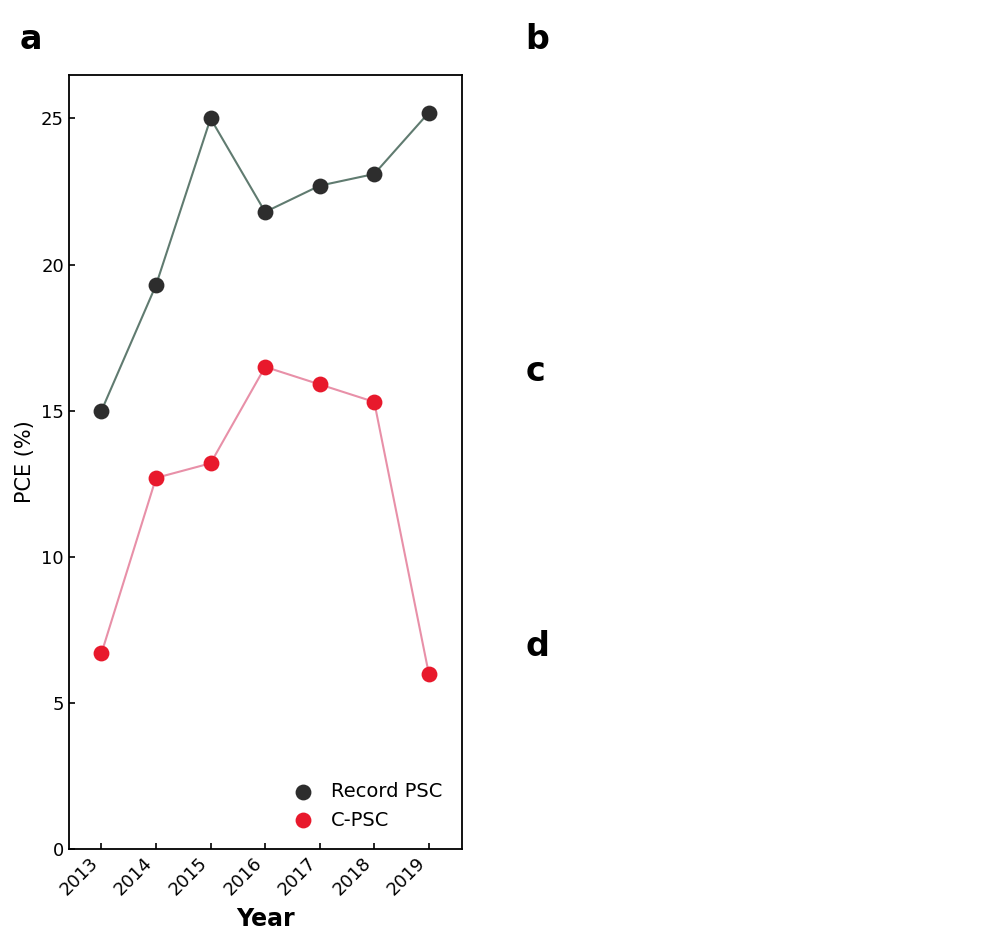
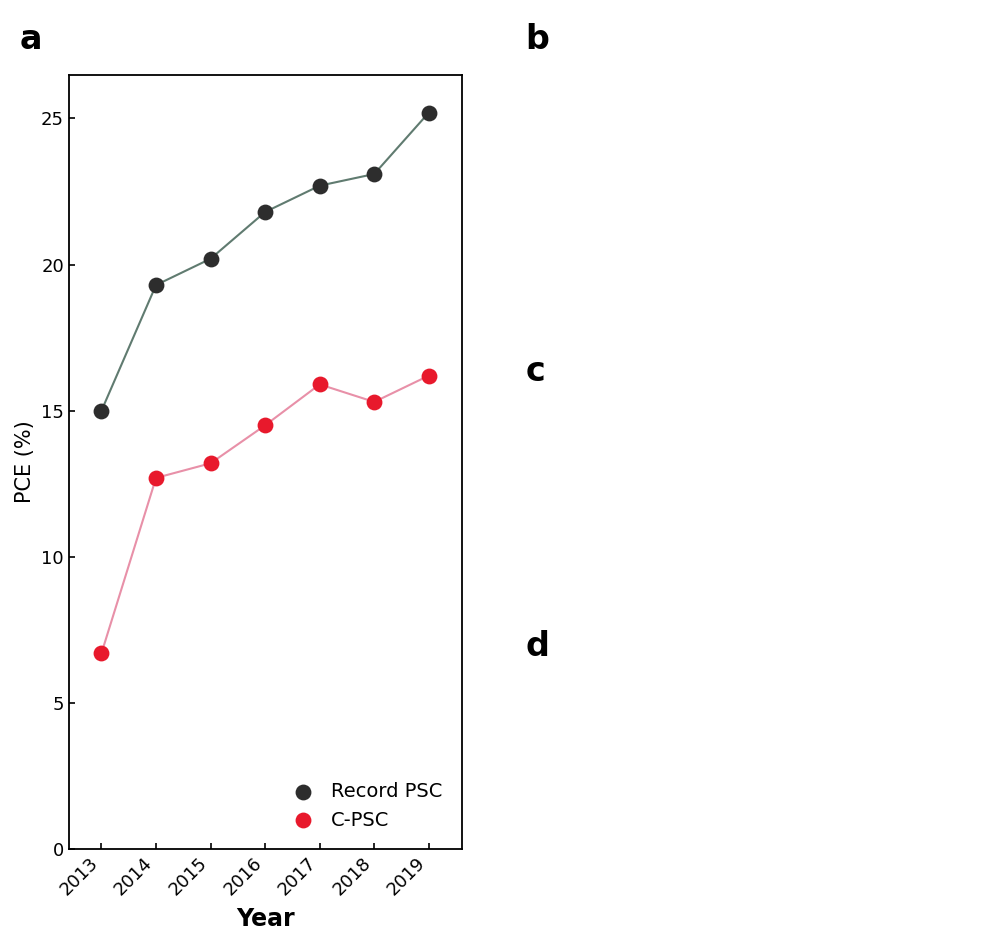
Record PSC/2015: 25.0 -> 20.2
C-PSC/2016: 16.5 -> 14.5
C-PSC/2019: 6.0 -> 16.2
